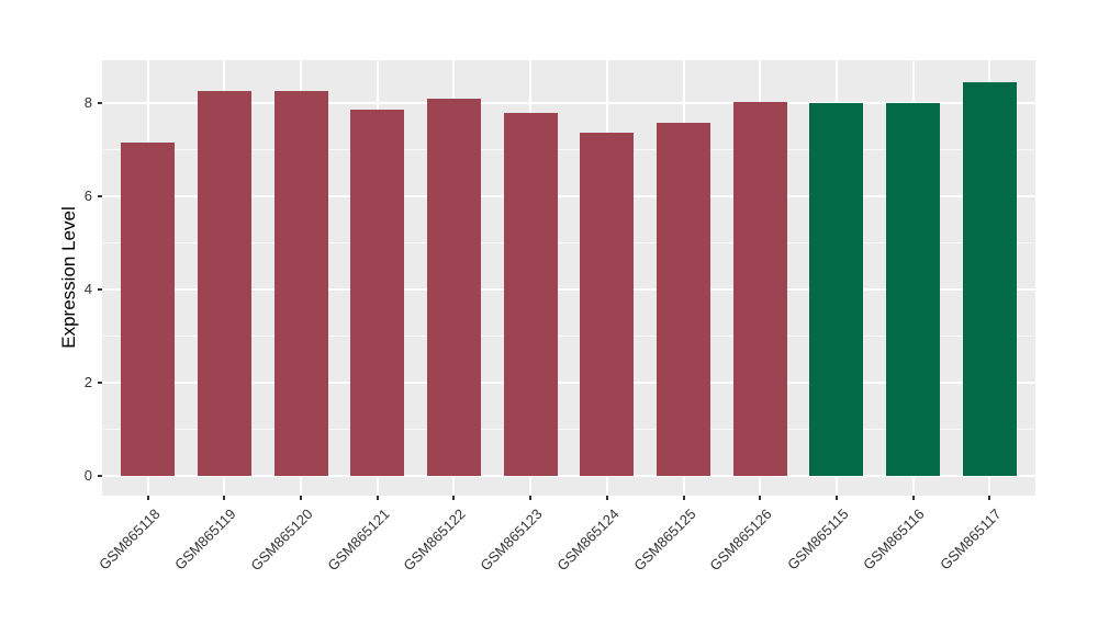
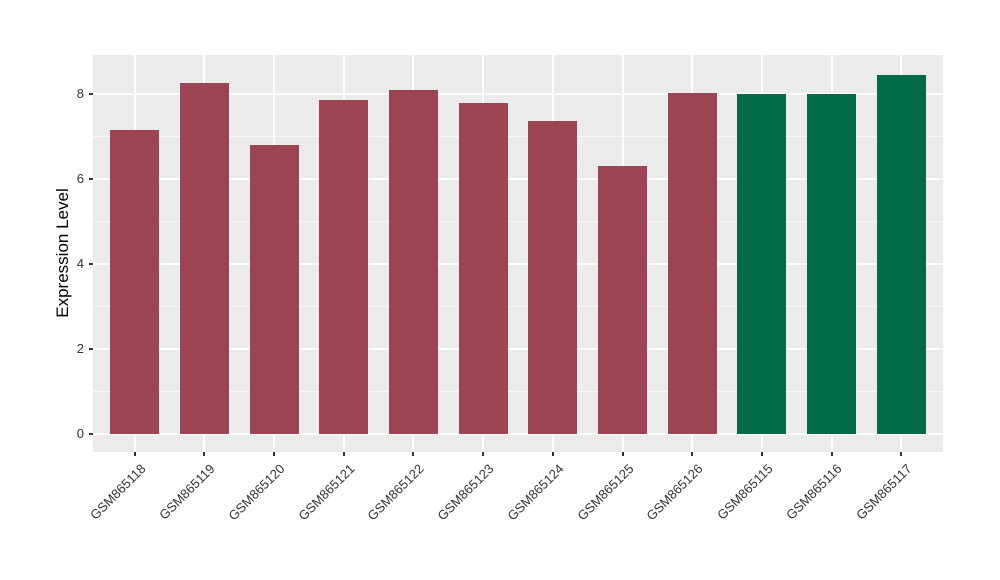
GSM865120: 8.3 -> 6.8
GSM865125: 7.6 -> 6.3
